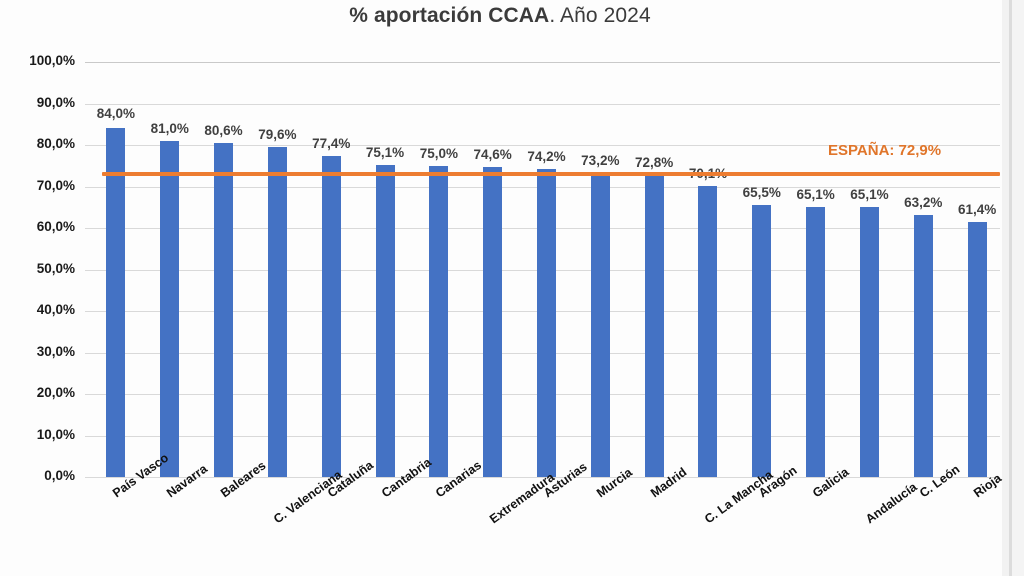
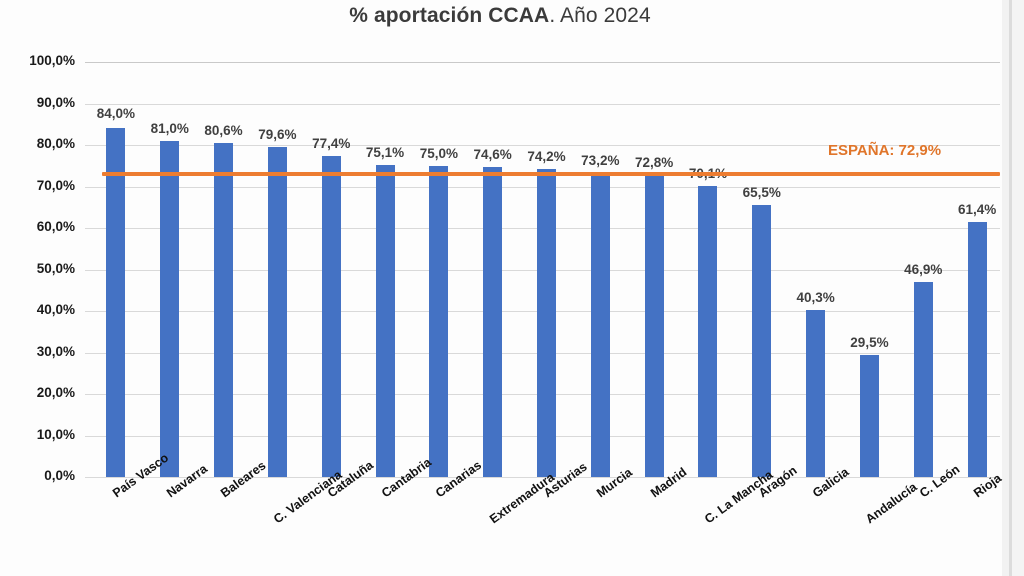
Galicia: 65,1% -> 40,3%
Andalucía: 65,1% -> 29,5%
C. León: 63,2% -> 46,9%
